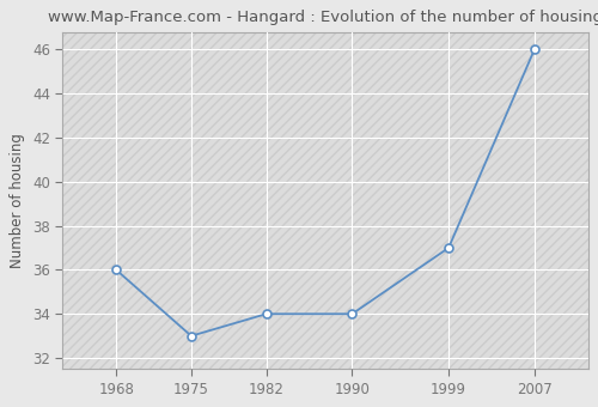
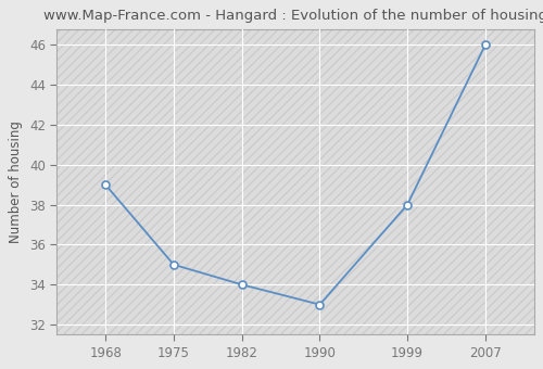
1968: 36 -> 39
1975: 33 -> 35
1990: 34 -> 33
1999: 37 -> 38
